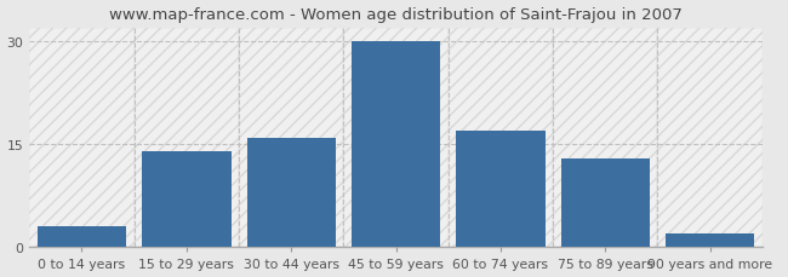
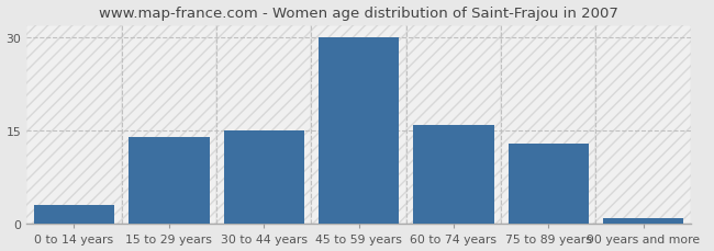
30 to 44 years: 16 -> 15
60 to 74 years: 17 -> 16
90 years and more: 2 -> 1
